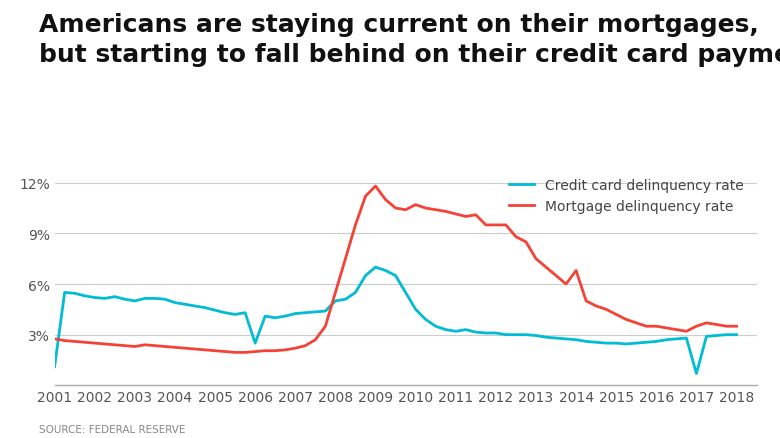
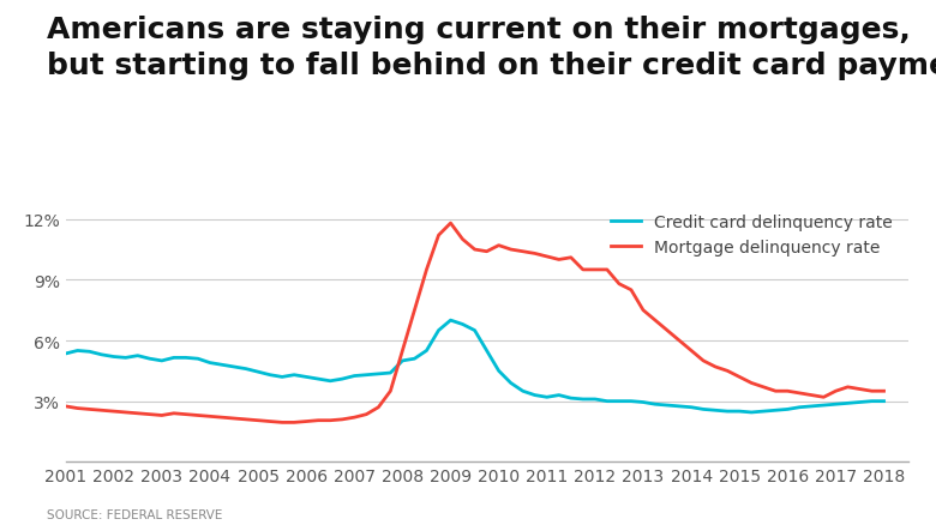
Credit card delinquency rate/2001: 1.1% -> 5.3%
Credit card delinquency rate/2006: 2.5% -> 4.2%
Mortgage delinquency rate/2014: 6.8% -> 5.5%
Credit card delinquency rate/2017: 0.7% -> 2.9%
